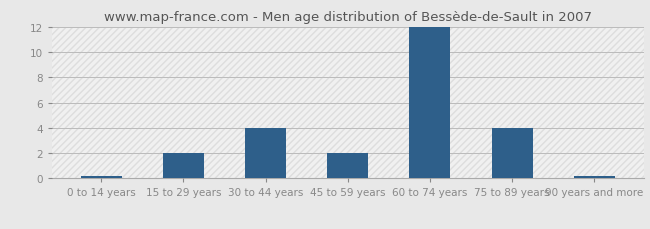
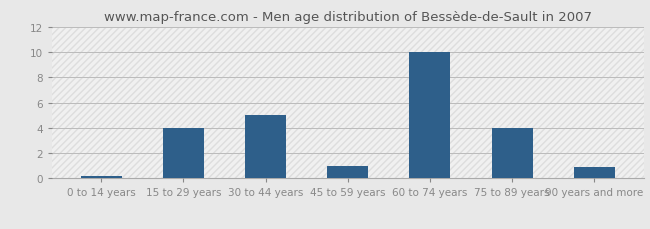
15 to 29 years: 2.0 -> 4.0
30 to 44 years: 4.0 -> 5.0
45 to 59 years: 2.0 -> 1.0
60 to 74 years: 12.0 -> 10.0
90 years and more: 0.2 -> 0.9
